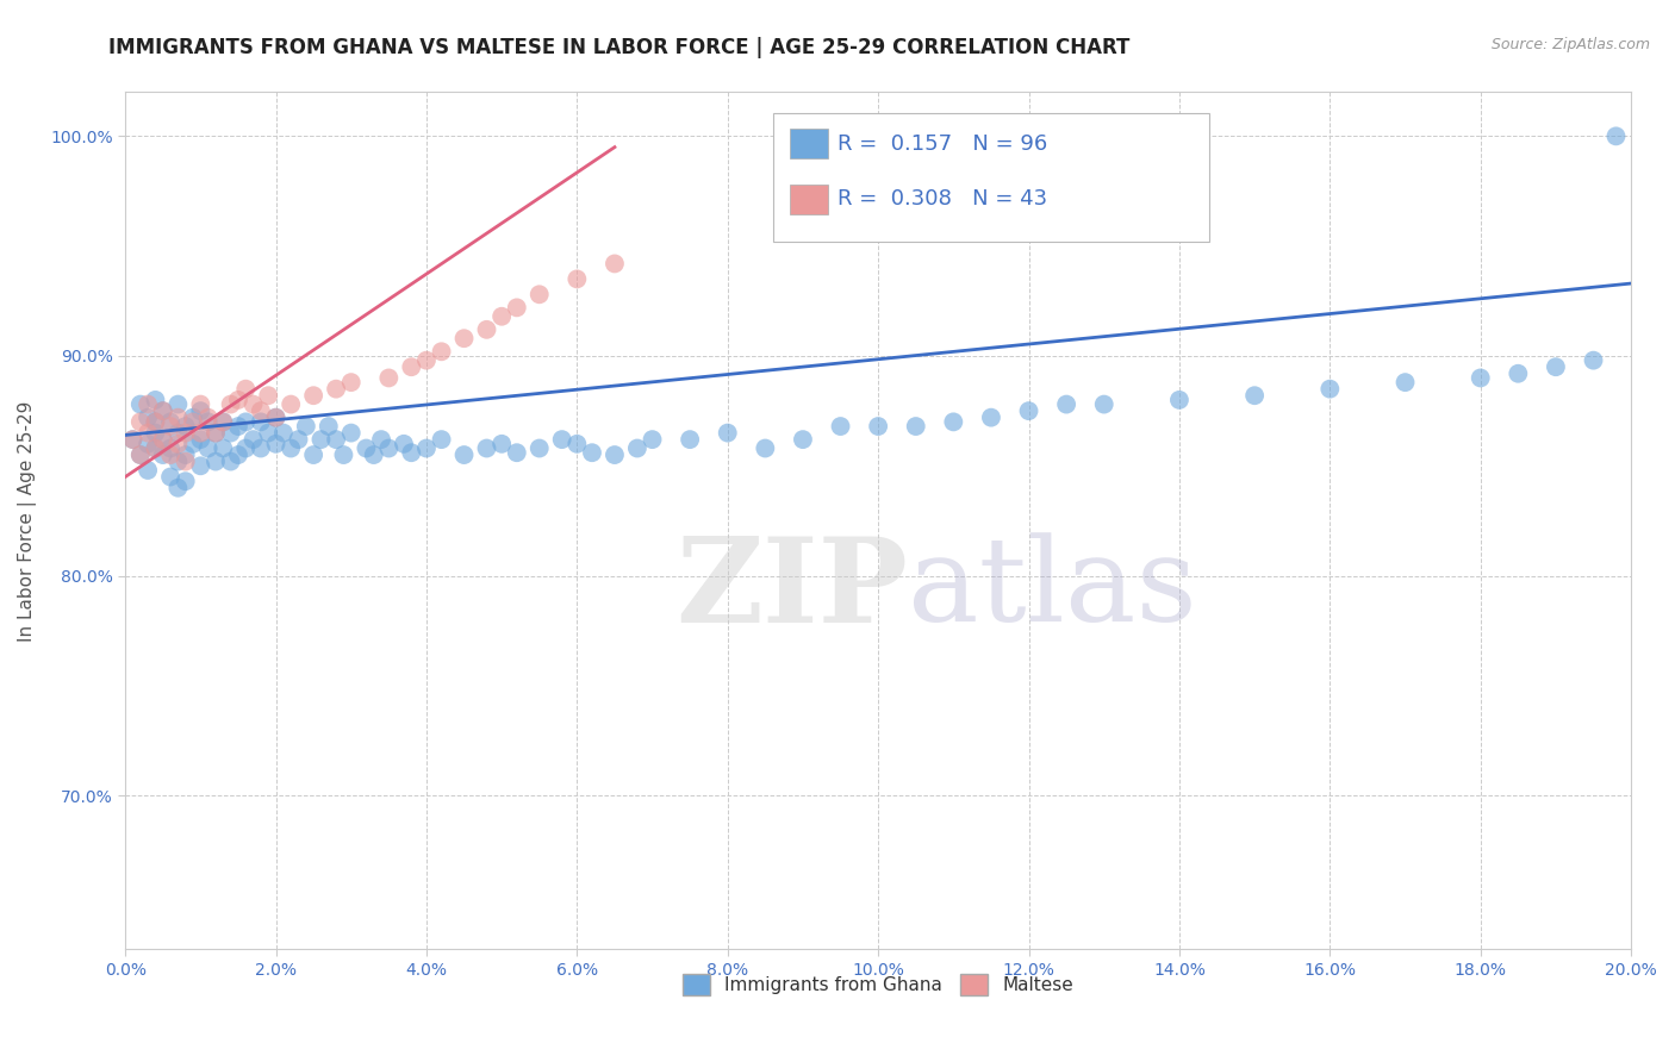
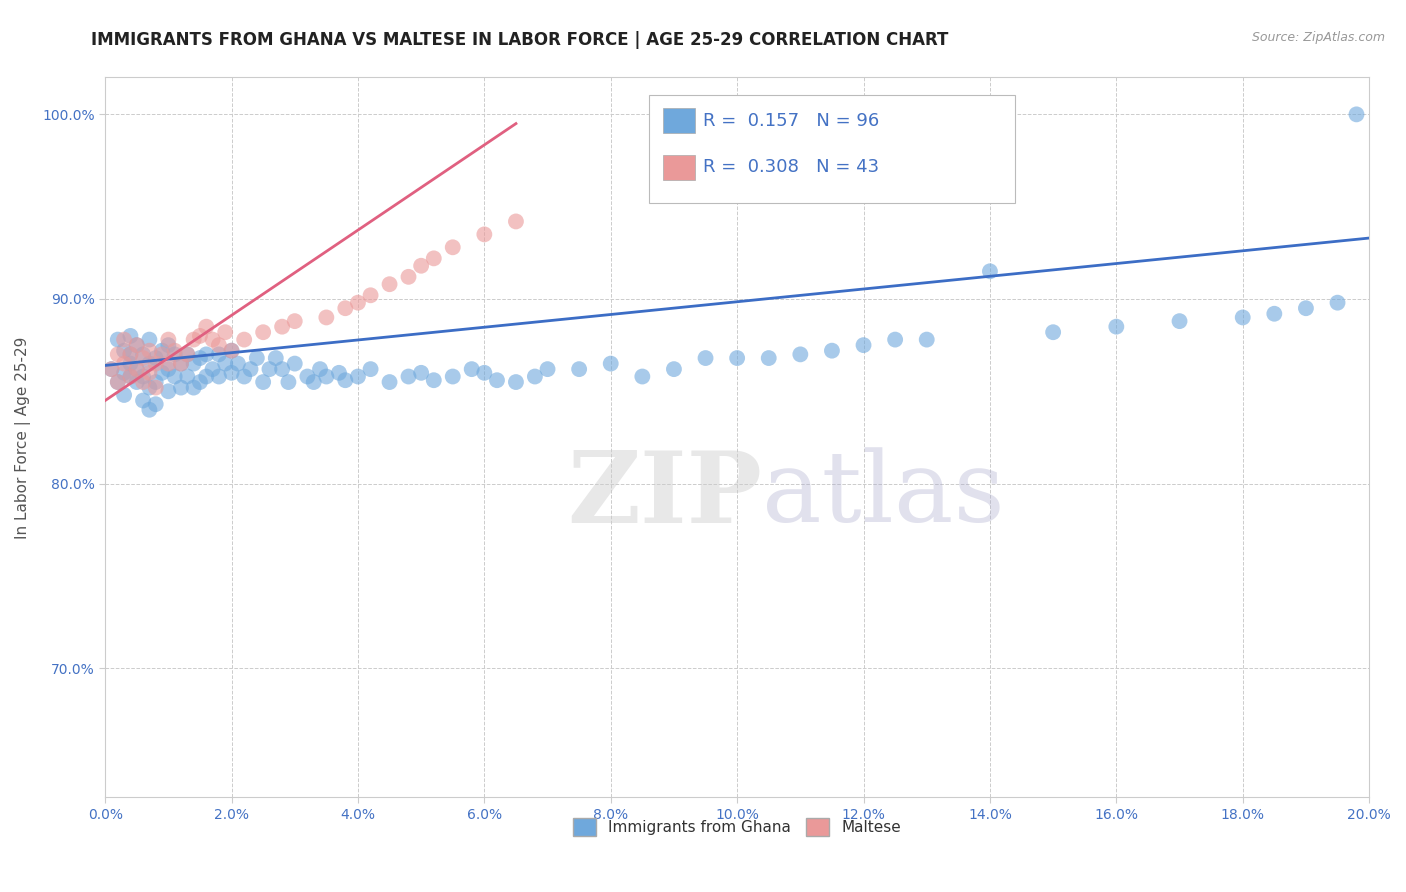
Immigrants from Ghana/14.0%: 88.0% -> 91.5%
